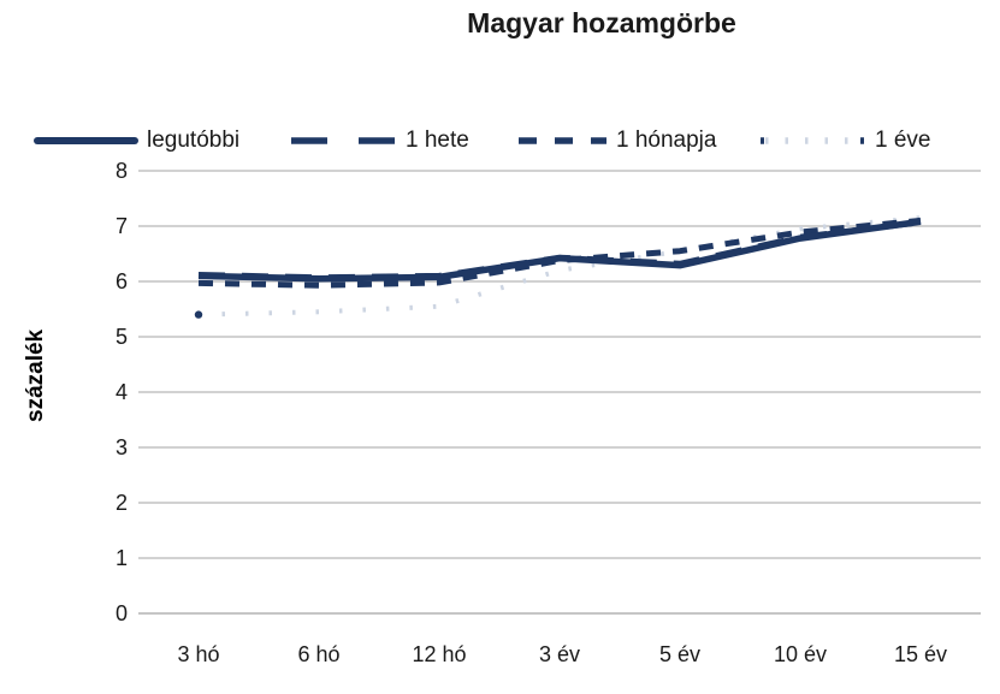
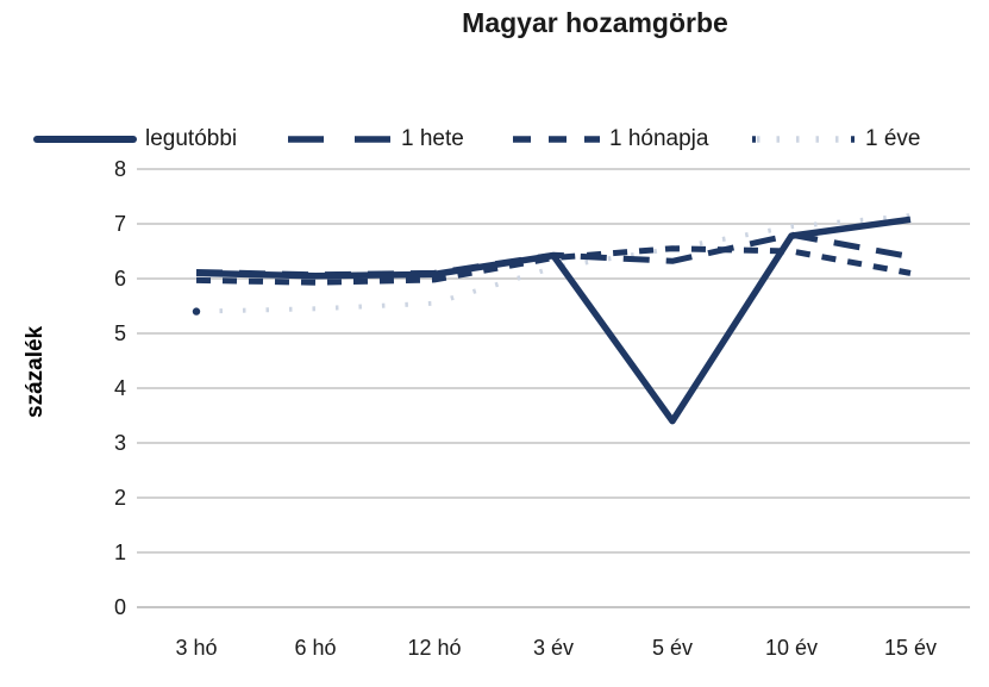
legutóbbi/5 év: 6.3 -> 3.4
1 hónapja/10 év: 6.9 -> 6.5
1 hete/15 év: 7.1 -> 6.4
1 hónapja/15 év: 7.1 -> 6.1
